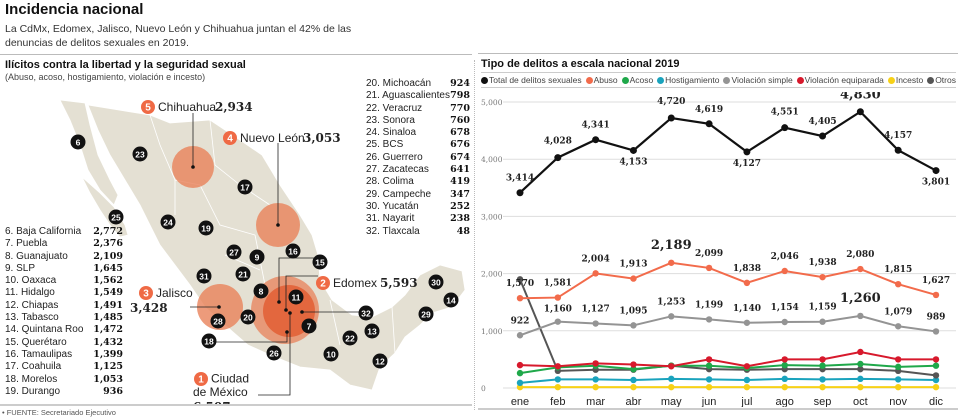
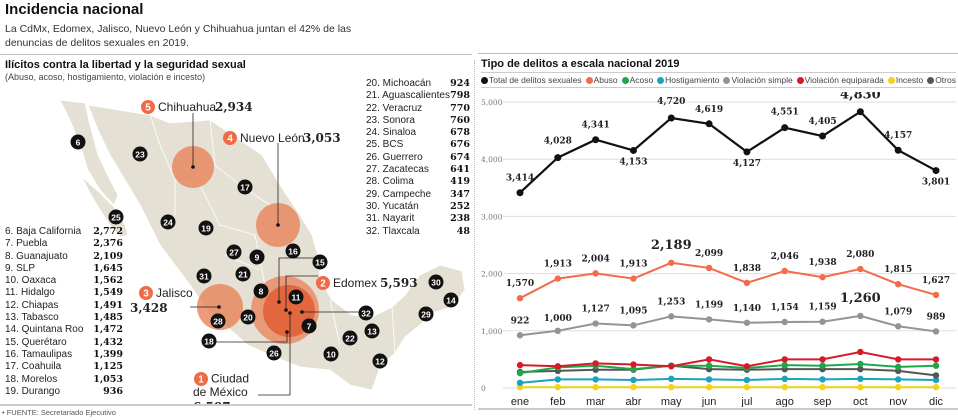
Otros/ene: 1900 -> 300
Abuso/feb: 1,581 -> 1,913
Violación simple/feb: 1,160 -> 1,000
